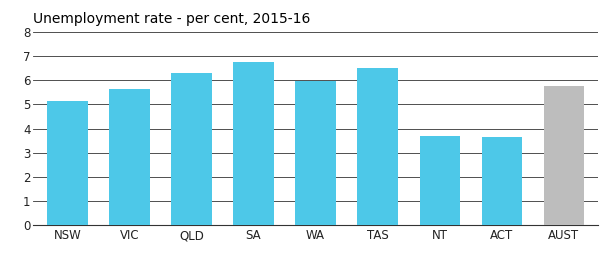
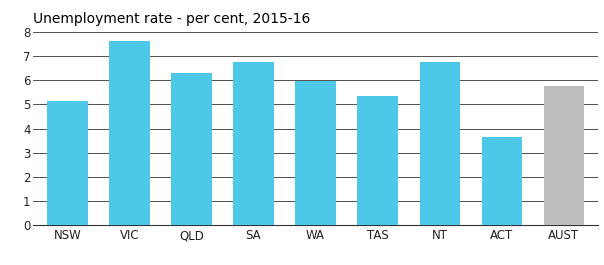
VIC: 5.65 -> 7.60
TAS: 6.50 -> 5.35
NT: 3.70 -> 6.75
